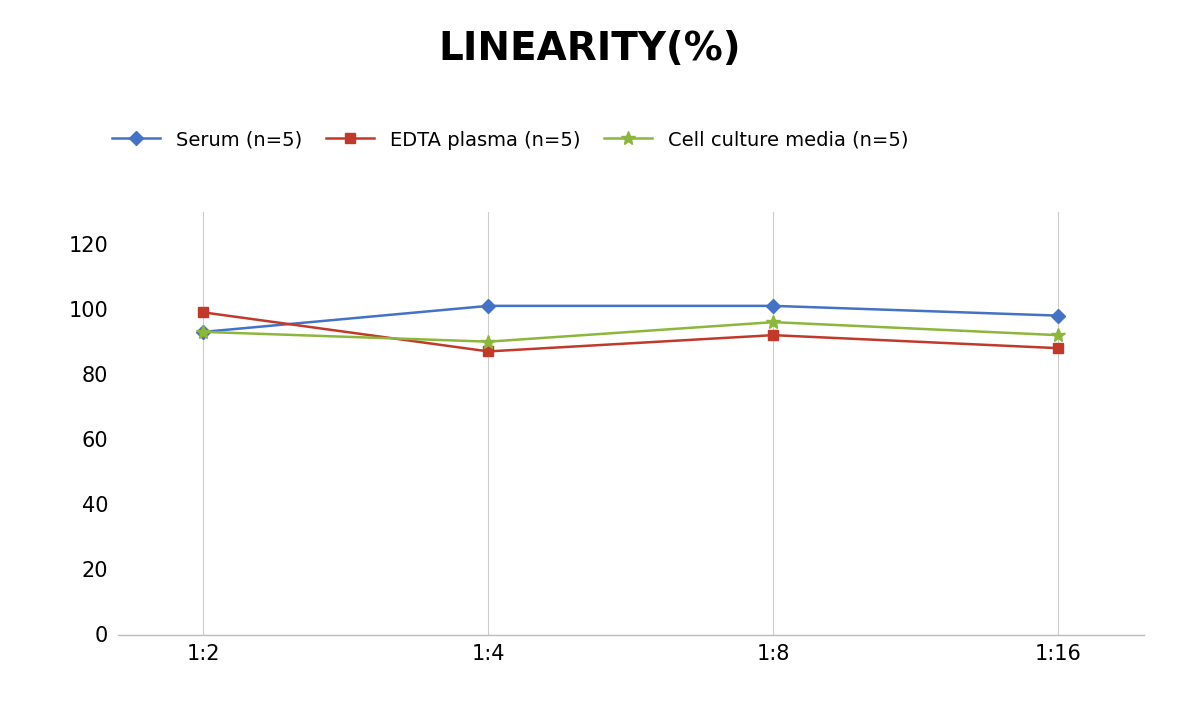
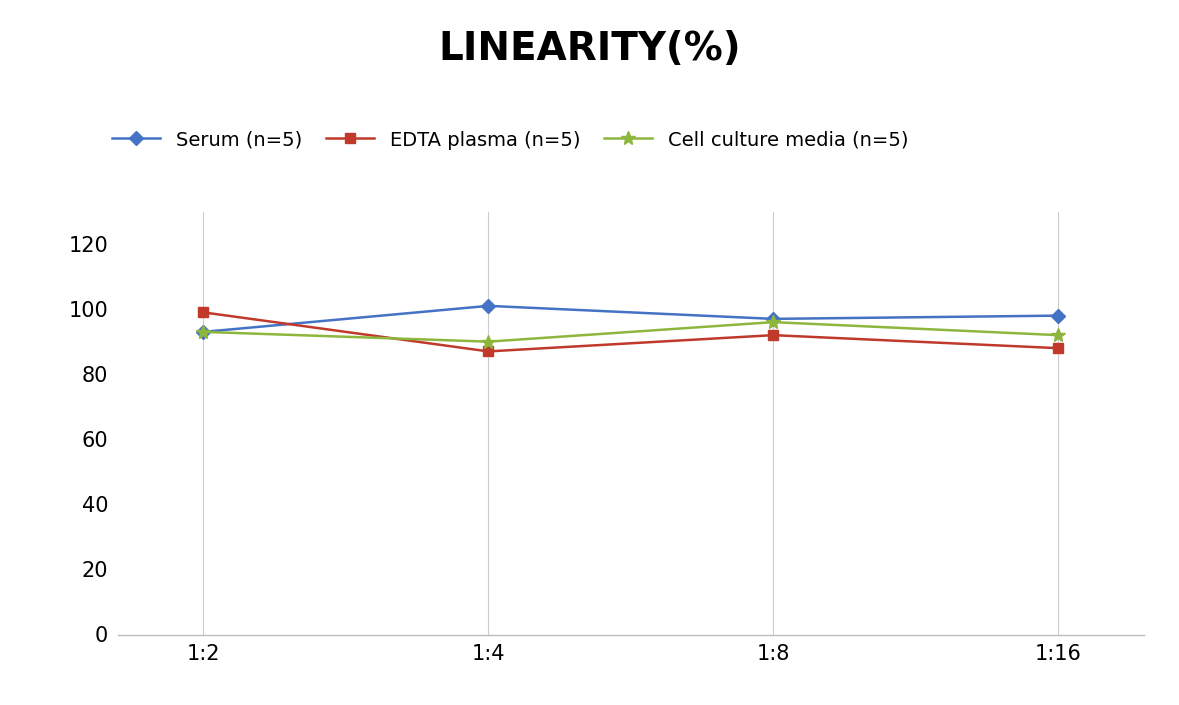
Serum (n=5)/1:8: 101 -> 97
